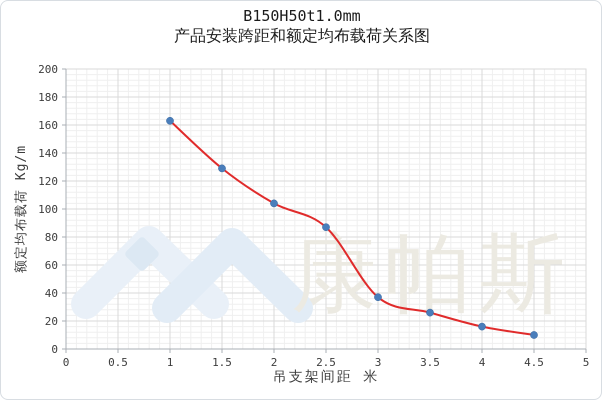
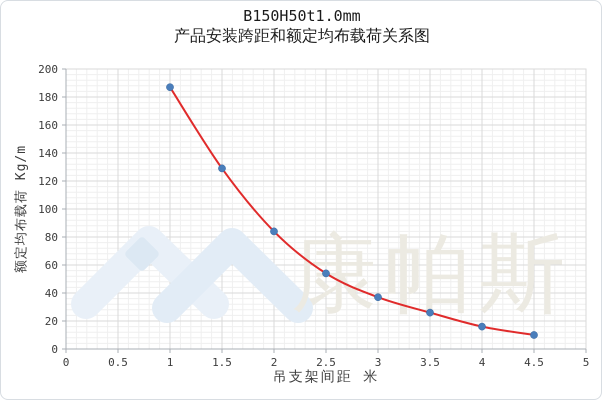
1: 163 -> 187
2: 104 -> 84
2.5: 87 -> 54
